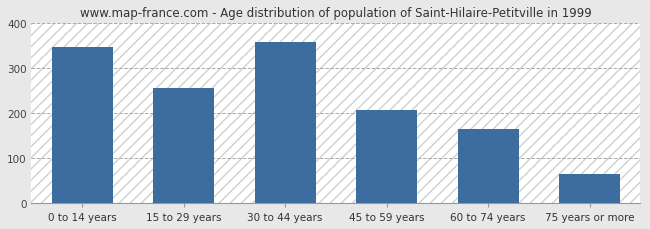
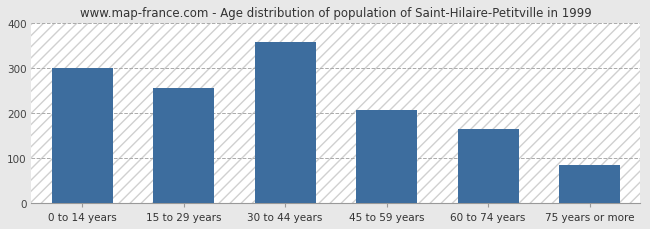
0 to 14 years: 347 -> 300
75 years or more: 65 -> 85
